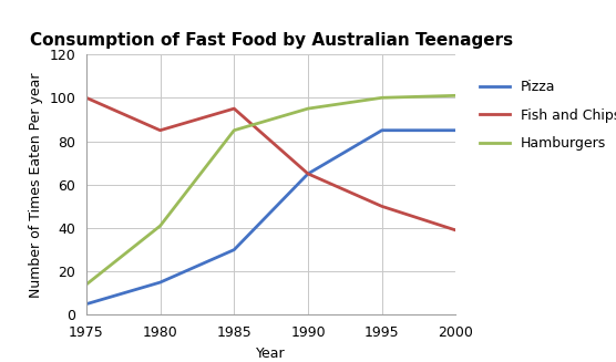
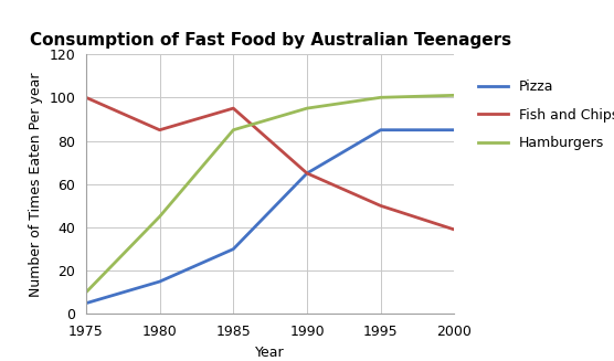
Hamburgers/1975: 14 -> 10
Hamburgers/1980: 41 -> 45
